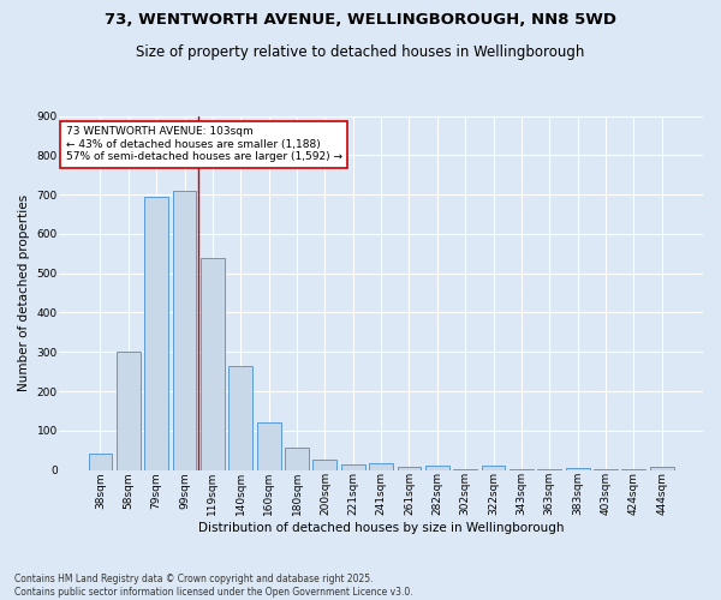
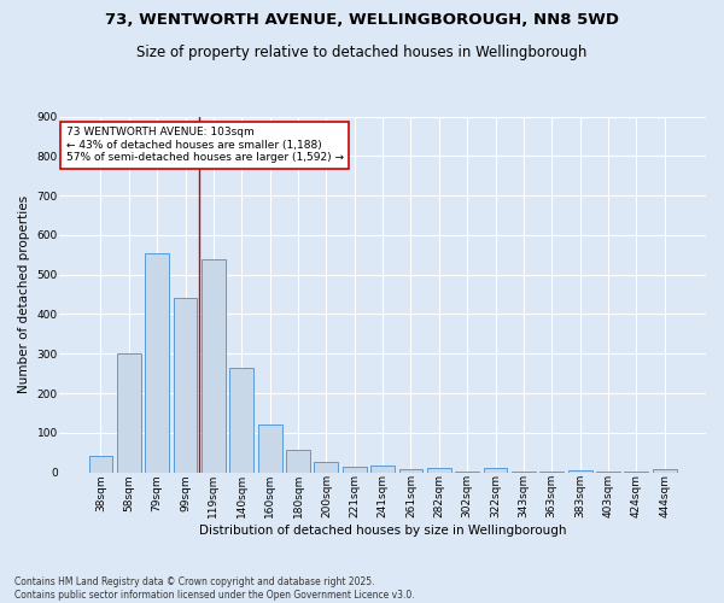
79sqm: 695 -> 555
99sqm: 710 -> 440
